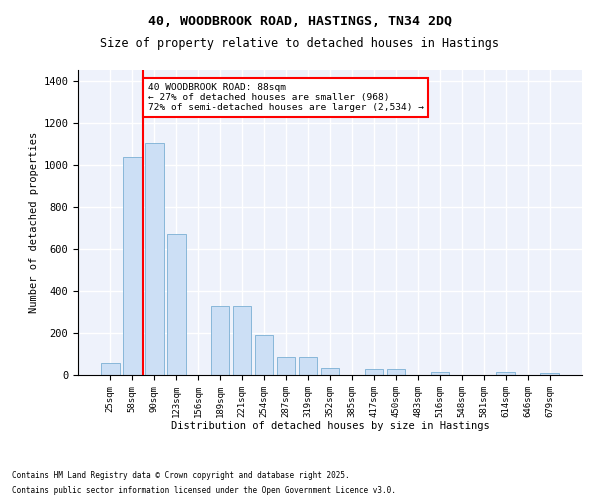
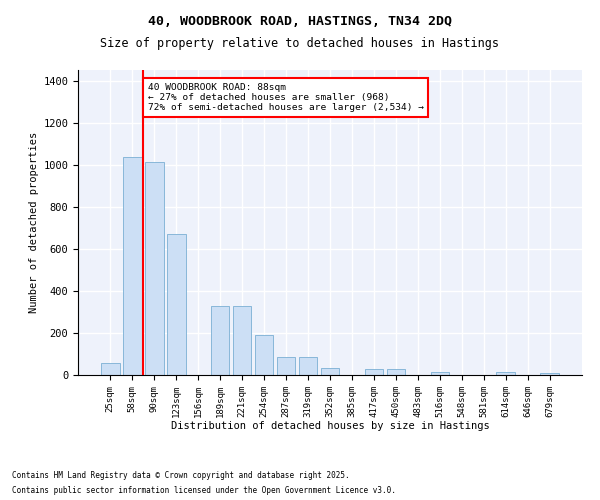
90sqm: 1105 -> 1015
